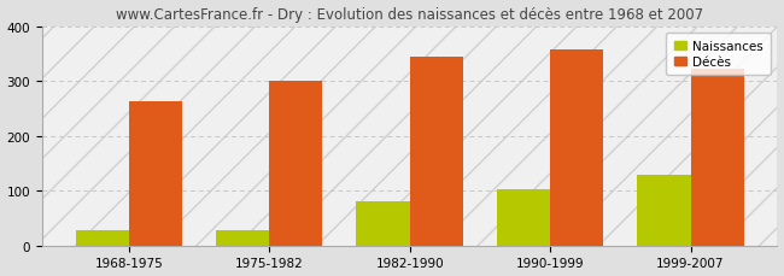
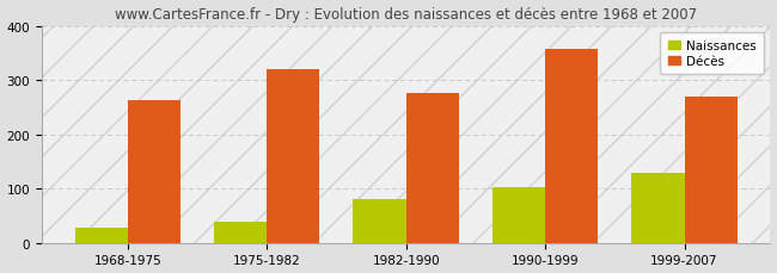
Naissances/1975-1982: 28 -> 40
Décès/1975-1982: 300 -> 320
Décès/1982-1990: 345 -> 275
Décès/1999-2007: 322 -> 270
